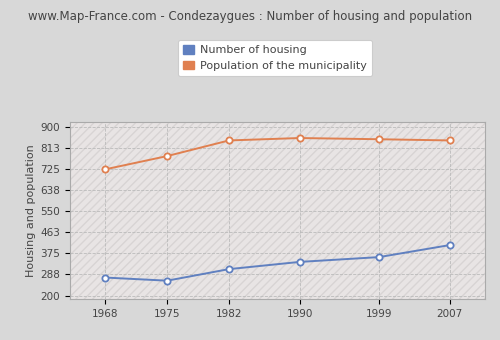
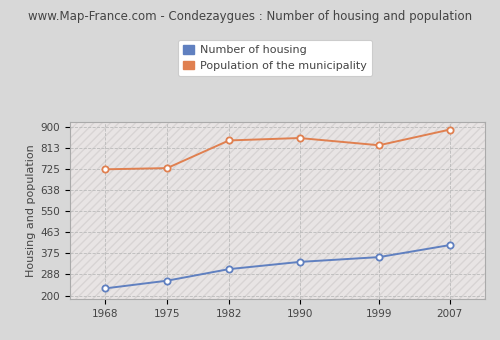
Number of housing/1968: 275 -> 230
Population of the municipality/1975: 780 -> 730
Population of the municipality/1999: 850 -> 825
Population of the municipality/2007: 845 -> 890
